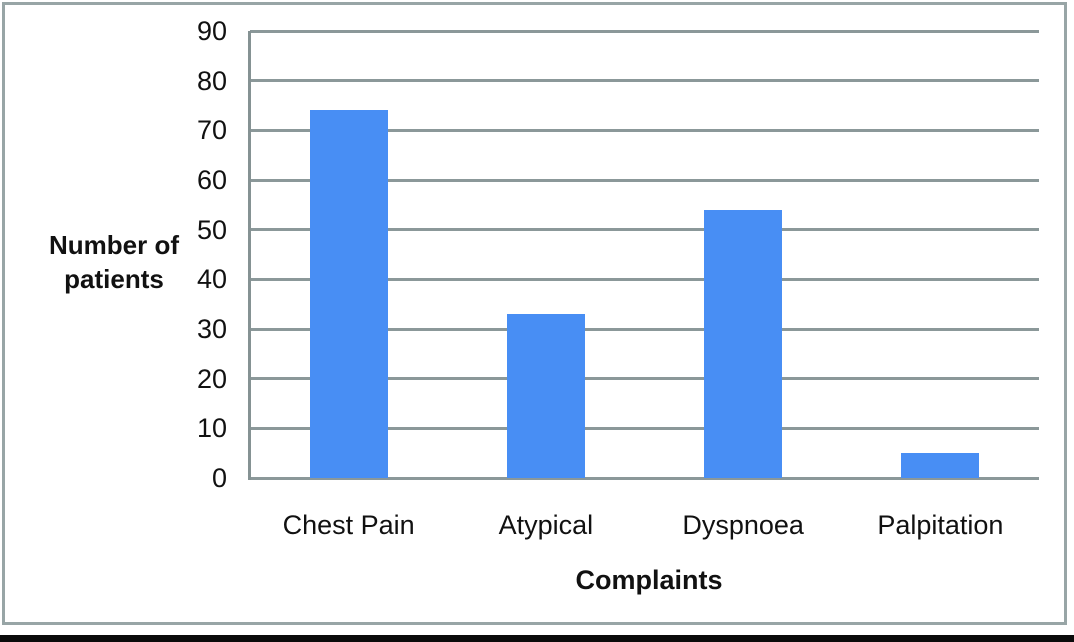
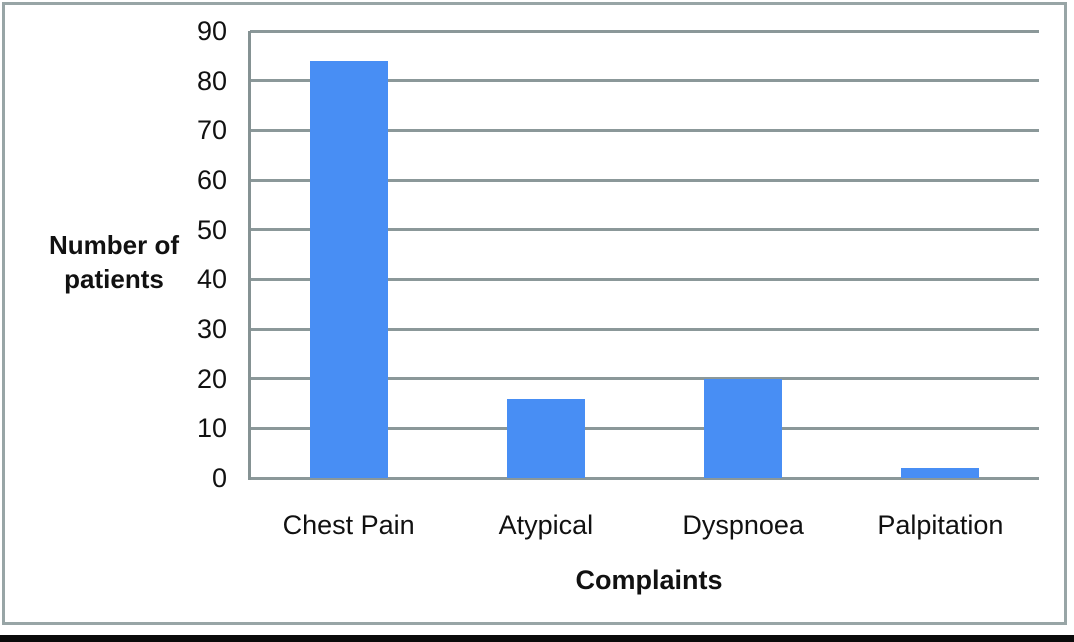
Chest Pain: 74 -> 84
Atypical: 33 -> 16
Dyspnoea: 54 -> 20
Palpitation: 5 -> 2
